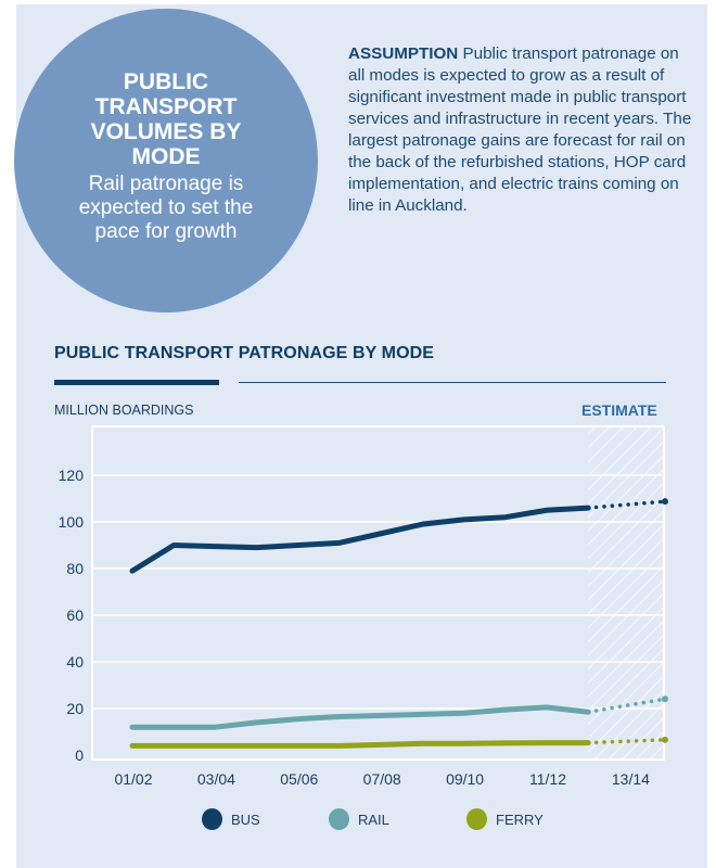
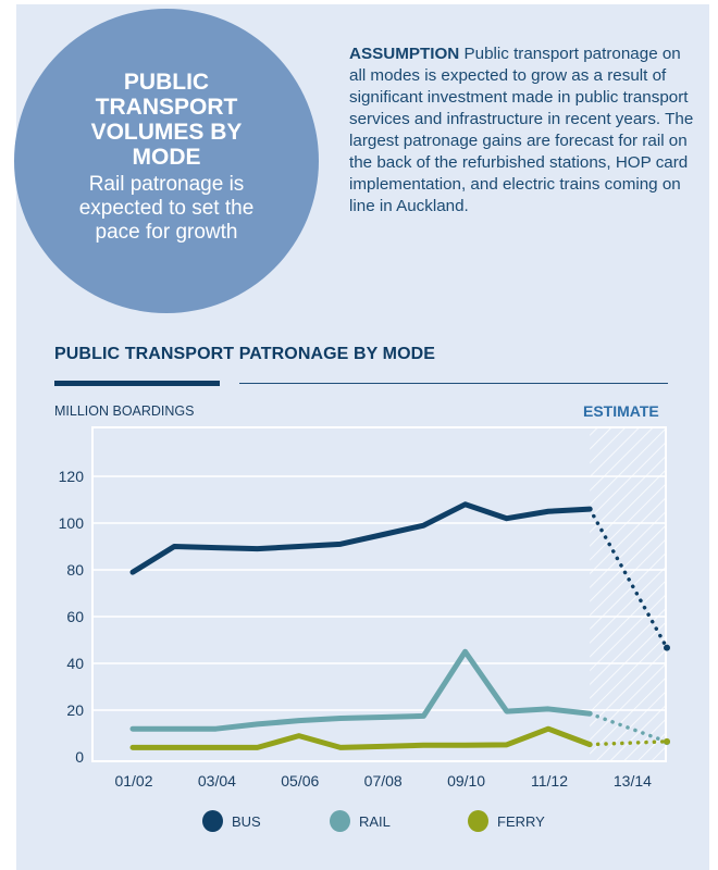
FERRY/05/06: 4 -> 9
BUS/09/10: 101 -> 108
RAIL/09/10: 18 -> 45
FERRY/11/12: 5 -> 12
BUS/13/14: 108 -> 74
RAIL/13/14: 22 -> 12
